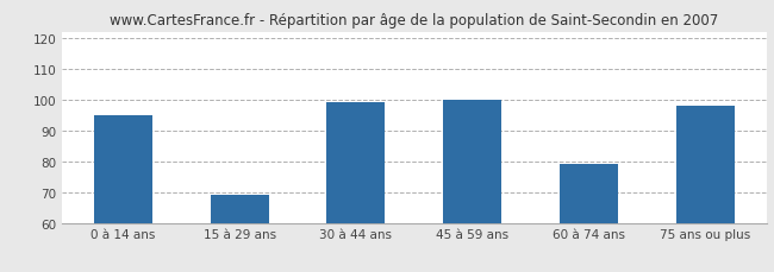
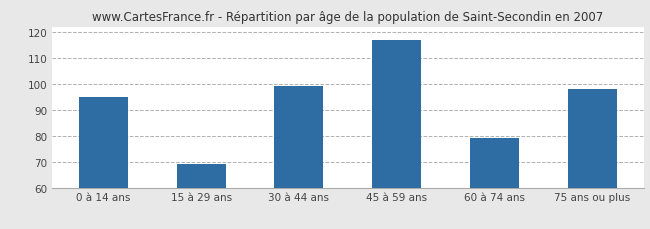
45 à 59 ans: 100 -> 117
